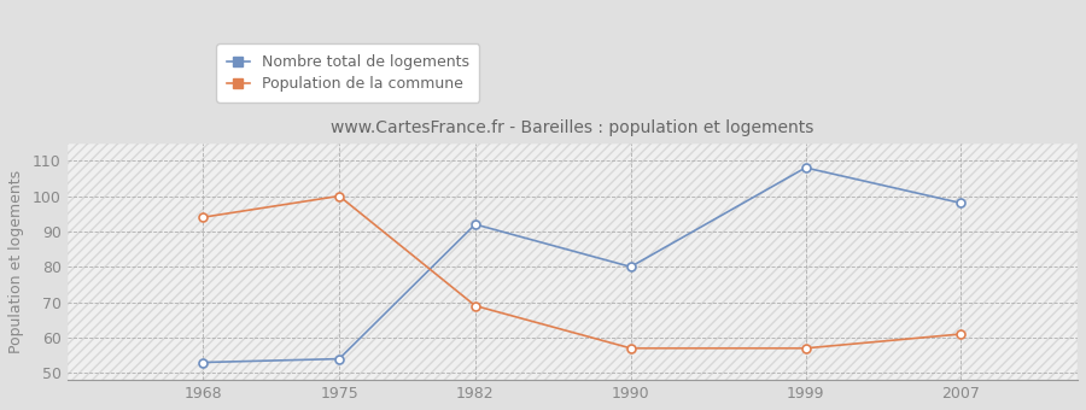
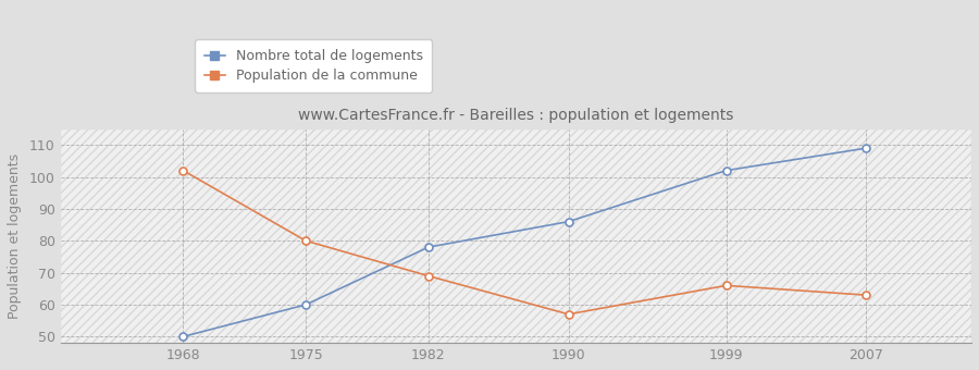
Nombre total de logements/1968: 53 -> 50
Population de la commune/1968: 94 -> 102
Nombre total de logements/1975: 54 -> 60
Population de la commune/1975: 100 -> 80
Nombre total de logements/1982: 92 -> 78
Nombre total de logements/1990: 80 -> 86
Nombre total de logements/1999: 108 -> 102
Population de la commune/1999: 57 -> 66
Nombre total de logements/2007: 98 -> 109
Population de la commune/2007: 61 -> 63
